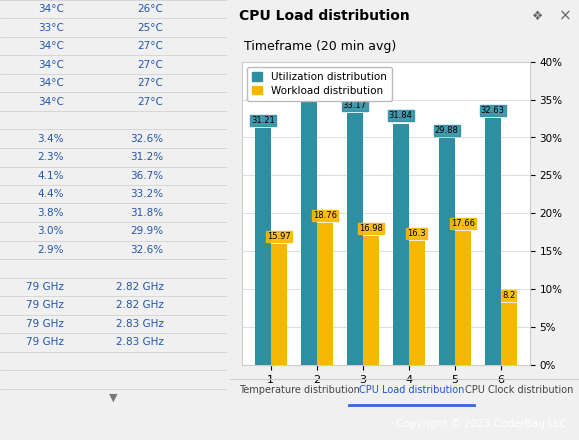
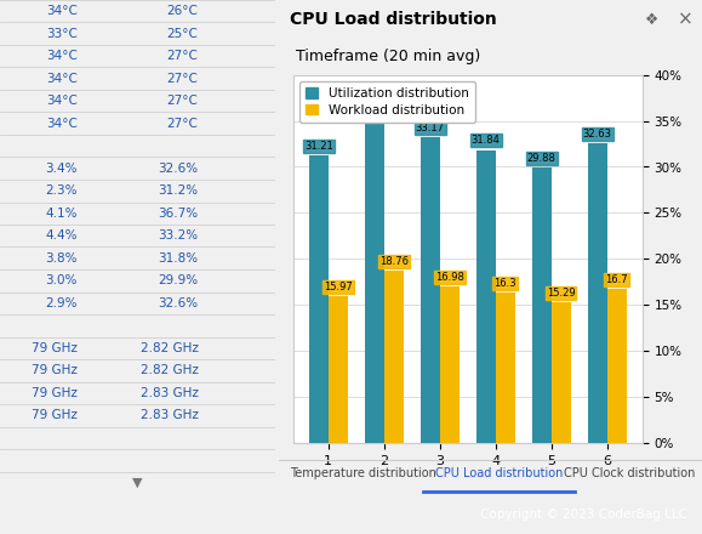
Workload distribution/5: 17.66 -> 15.29
Workload distribution/6: 8.2 -> 16.7
